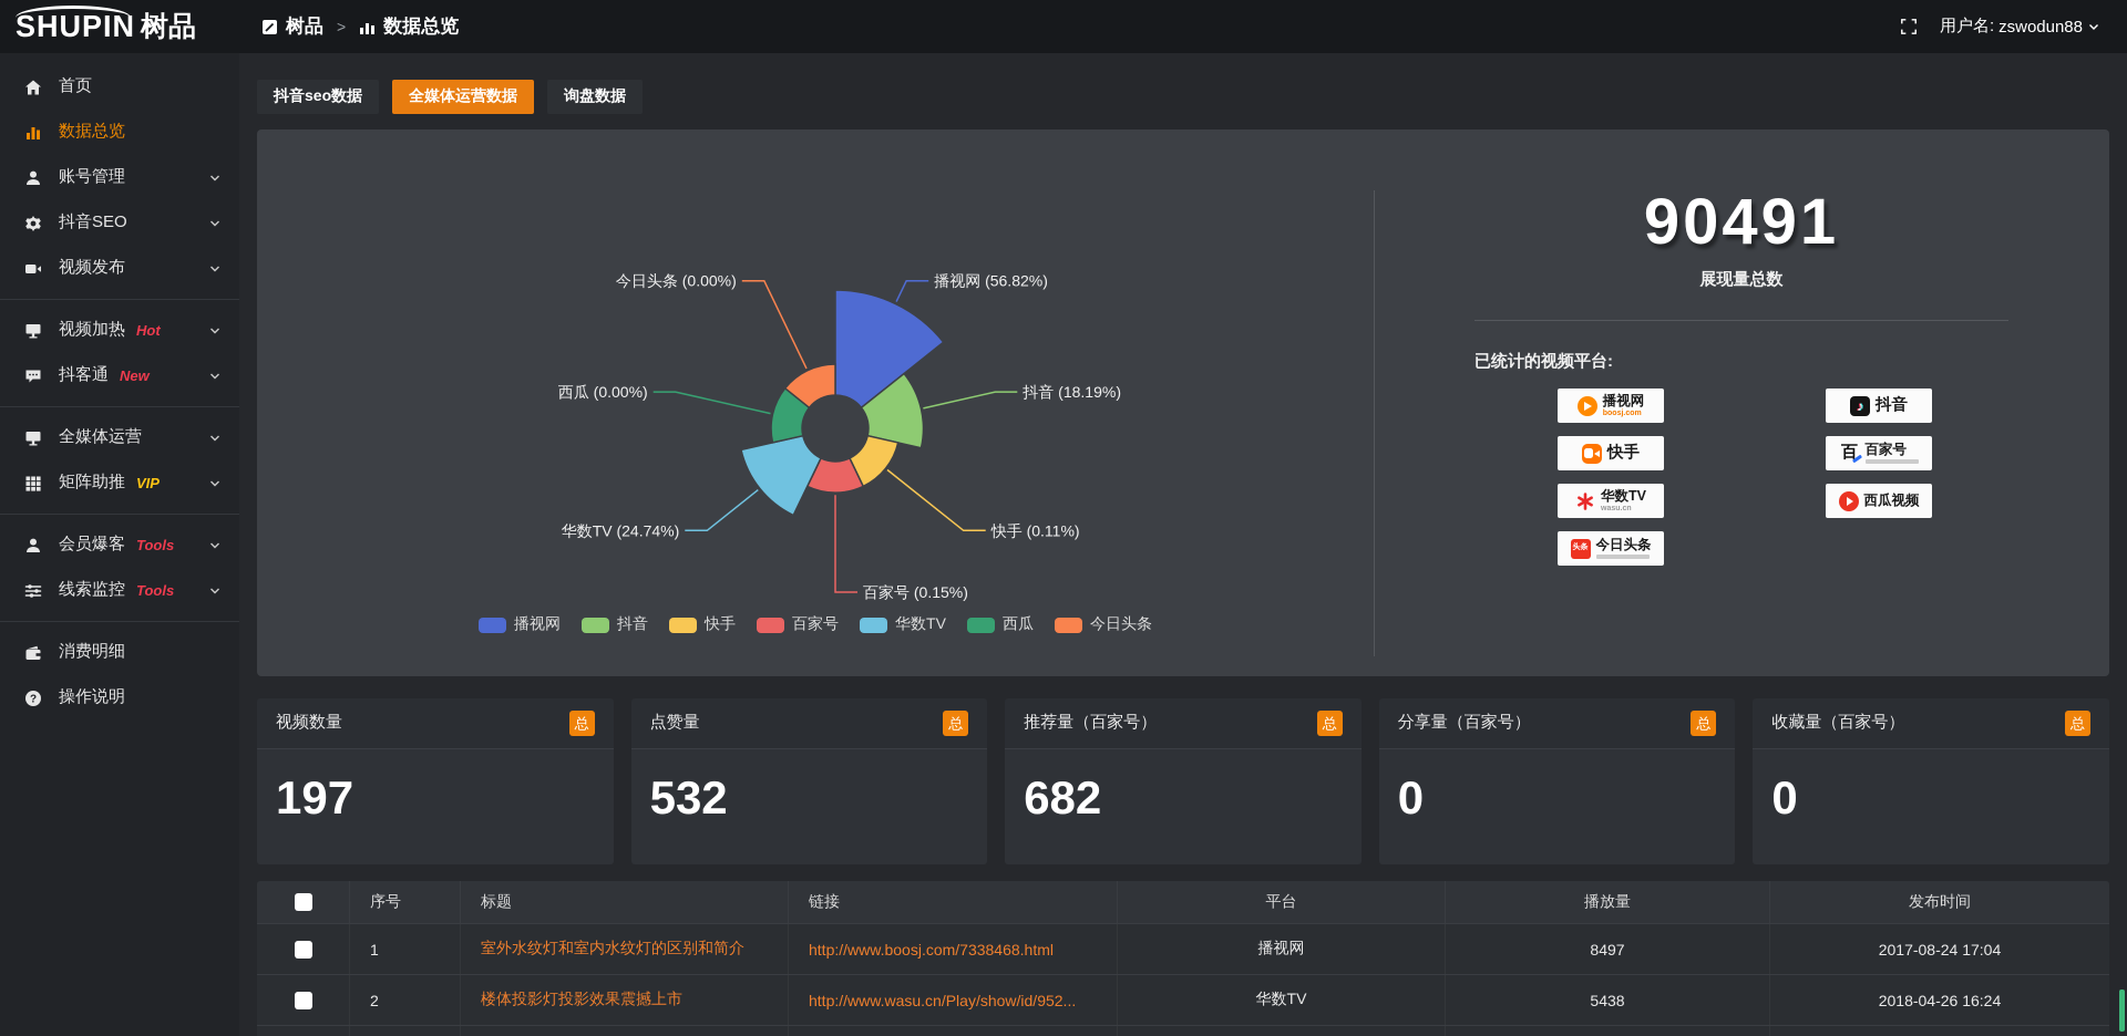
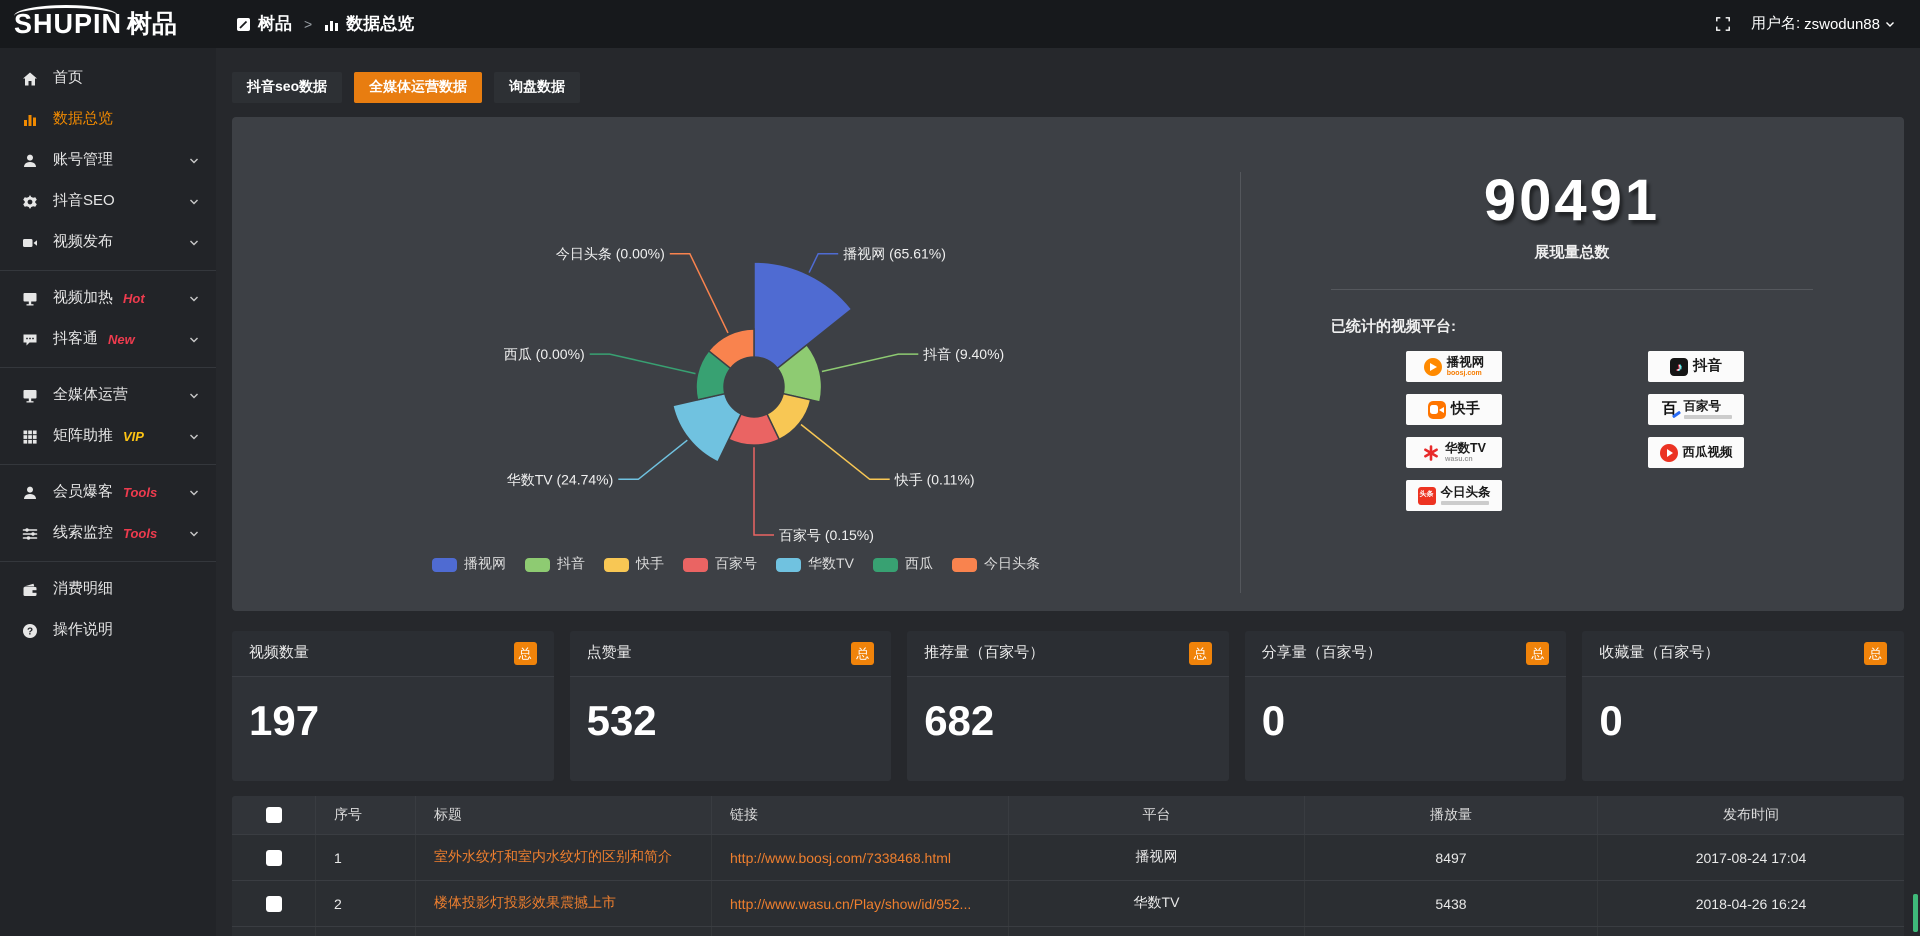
播视网: 56.82% -> 65.61%
抖音: 18.19% -> 9.40%
